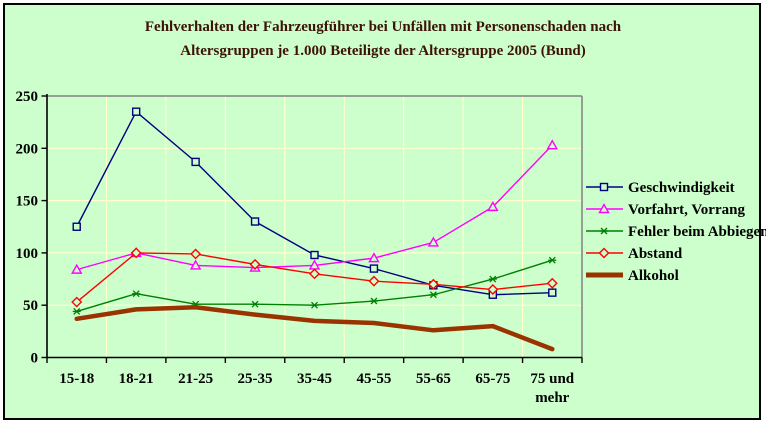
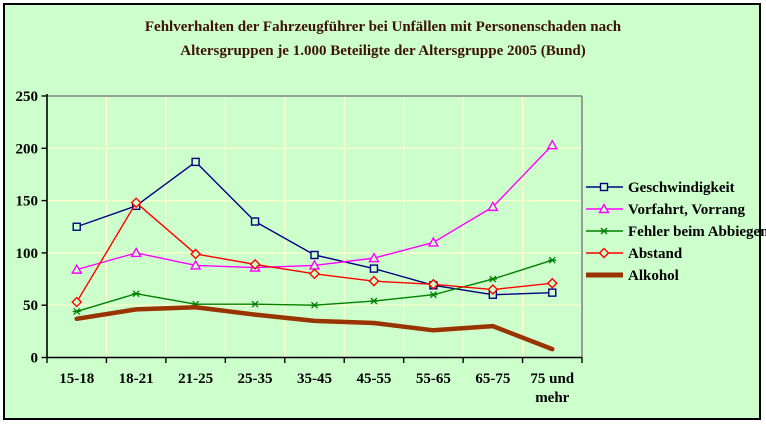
Geschwindigkeit/18-21: 235 -> 145
Abstand/18-21: 100 -> 148
